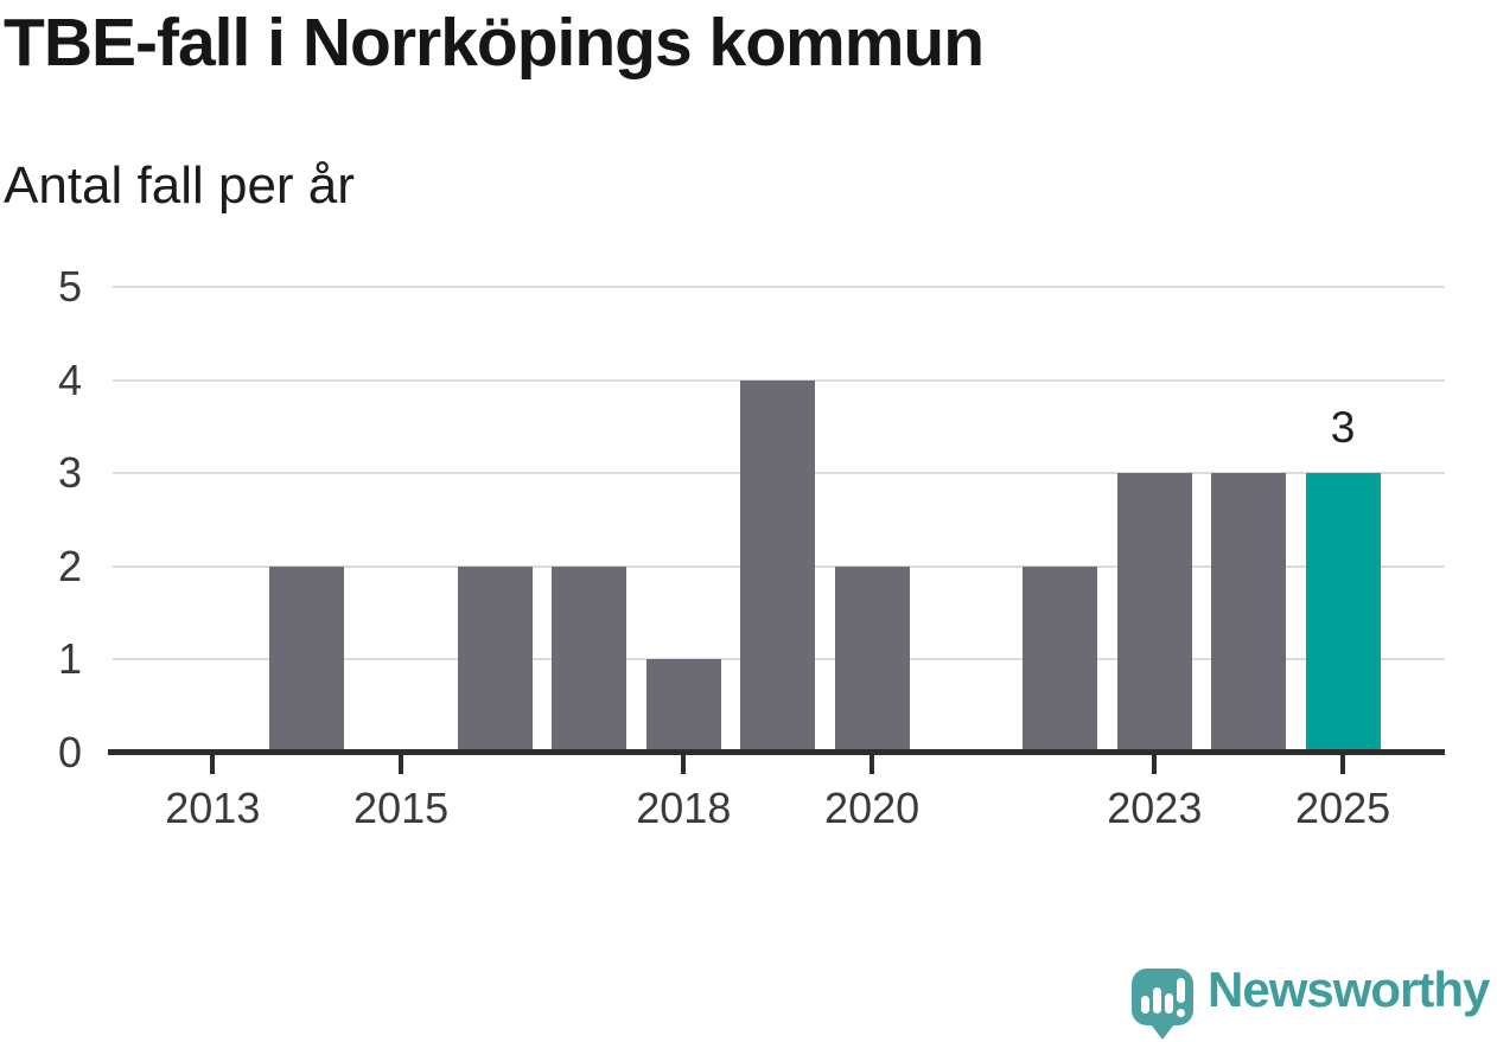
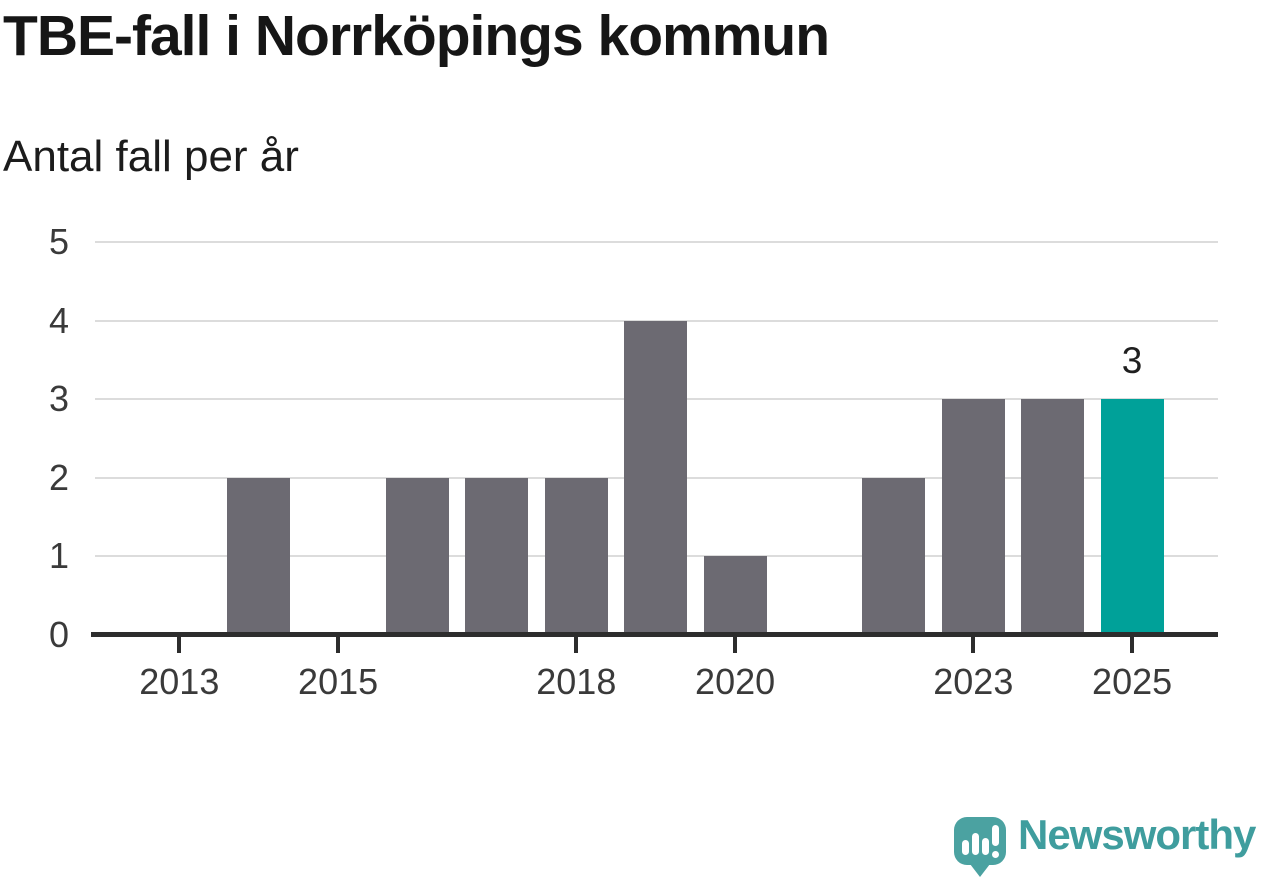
2018: 1 -> 2
2020: 2 -> 1
